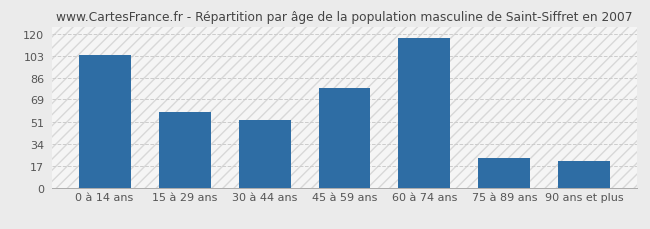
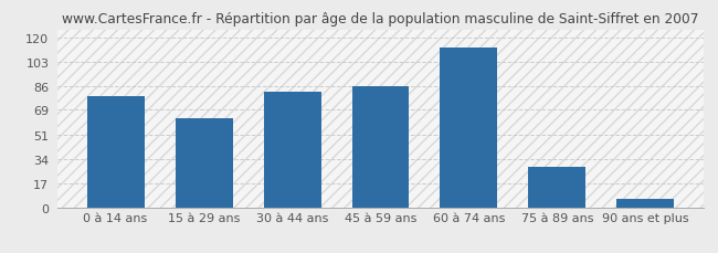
0 à 14 ans: 104 -> 79
15 à 29 ans: 59 -> 63
30 à 44 ans: 53 -> 82
45 à 59 ans: 78 -> 86
60 à 74 ans: 117 -> 113
75 à 89 ans: 23 -> 29
90 ans et plus: 21 -> 6
